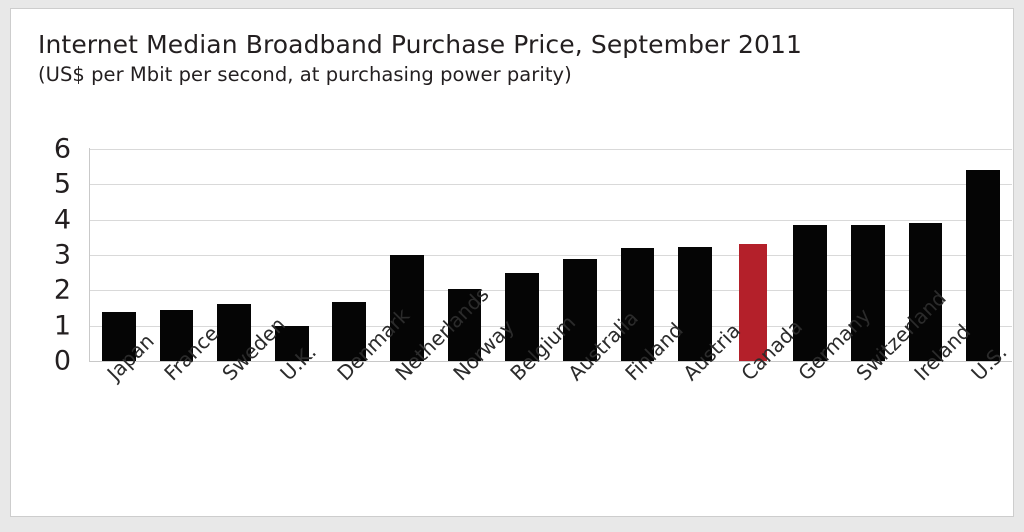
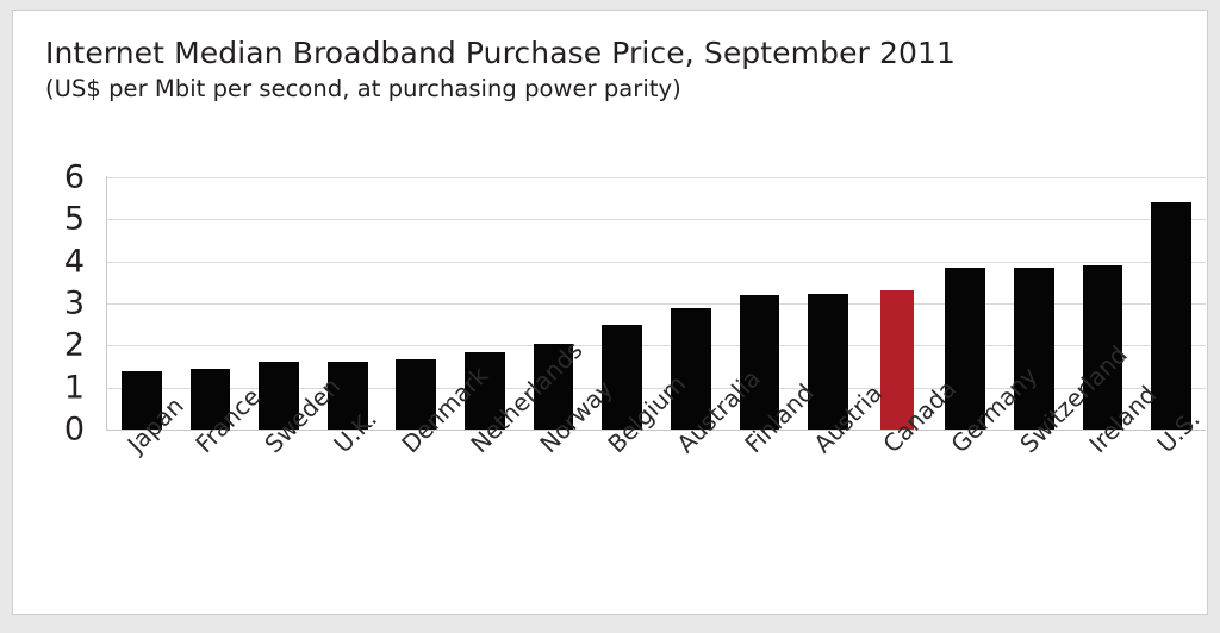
U.K.: 1.0 -> 1.6
Netherlands: 3.0 -> 1.9
